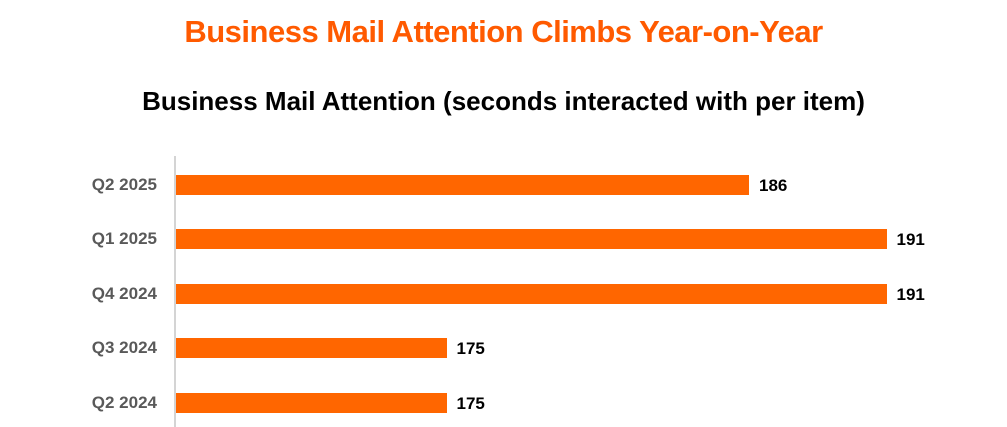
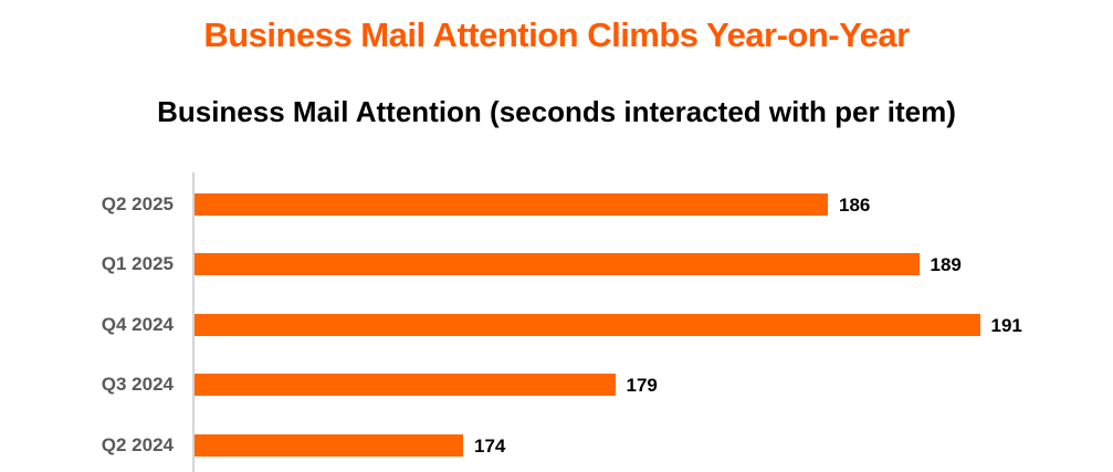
Q1 2025: 191 -> 189
Q3 2024: 175 -> 179
Q2 2024: 175 -> 174
